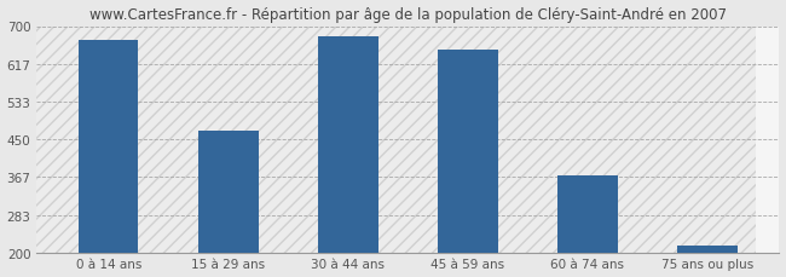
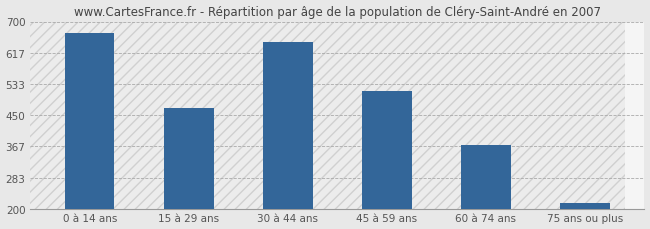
30 à 44 ans: 676 -> 645
45 à 59 ans: 648 -> 515
